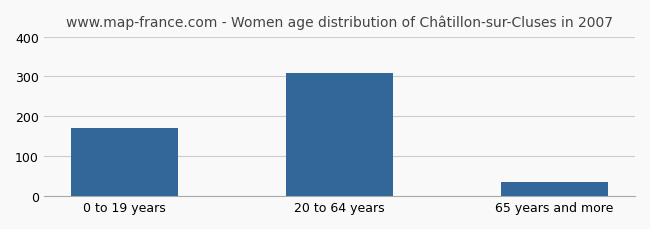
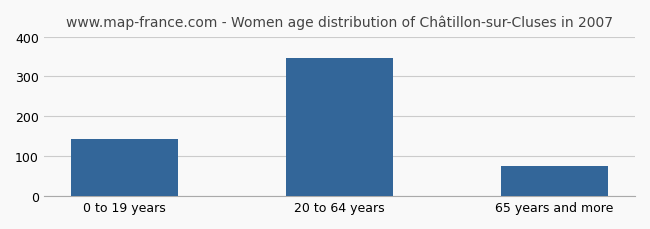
0 to 19 years: 170 -> 143
20 to 64 years: 310 -> 347
65 years and more: 35 -> 75
